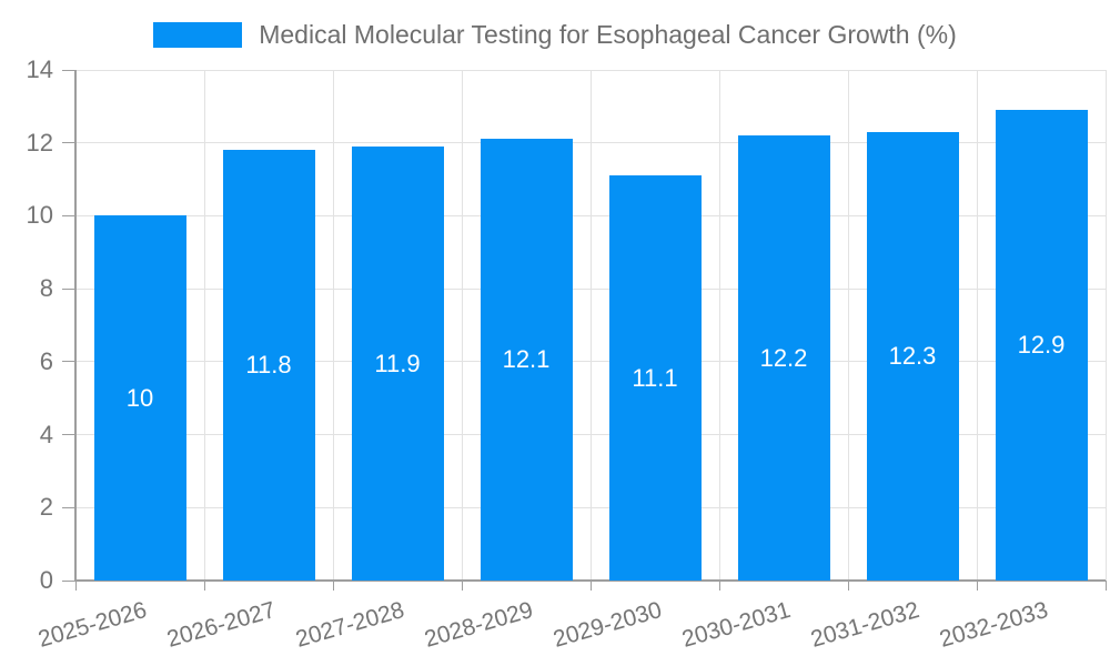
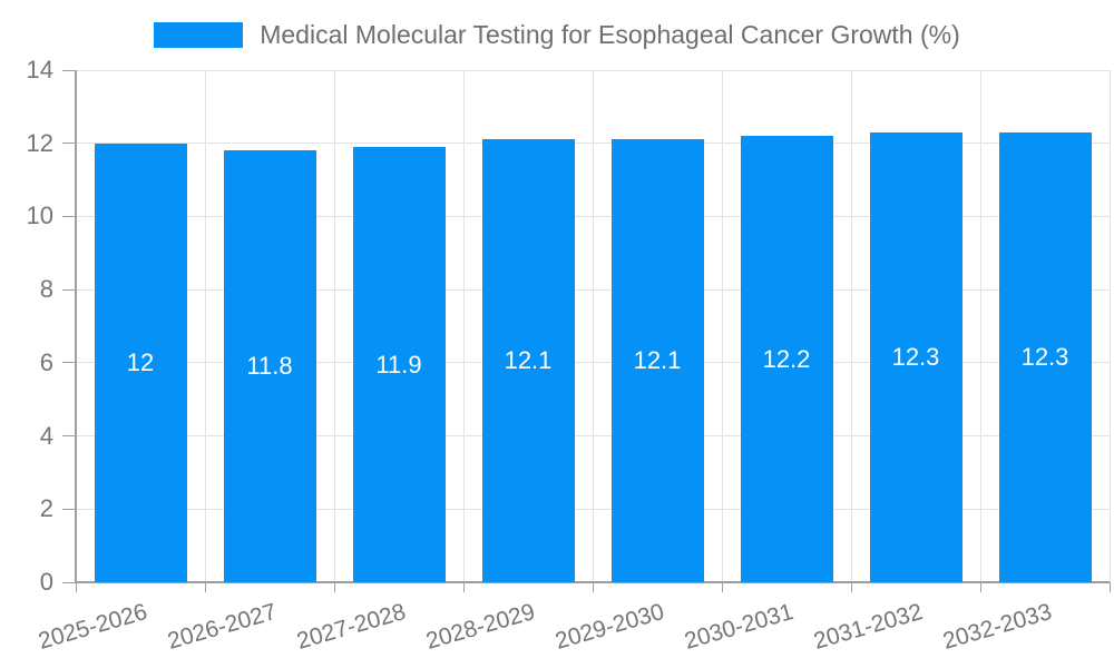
2025-2026: 10 -> 12
2029-2030: 11.1 -> 12.1
2032-2033: 12.9 -> 12.3
